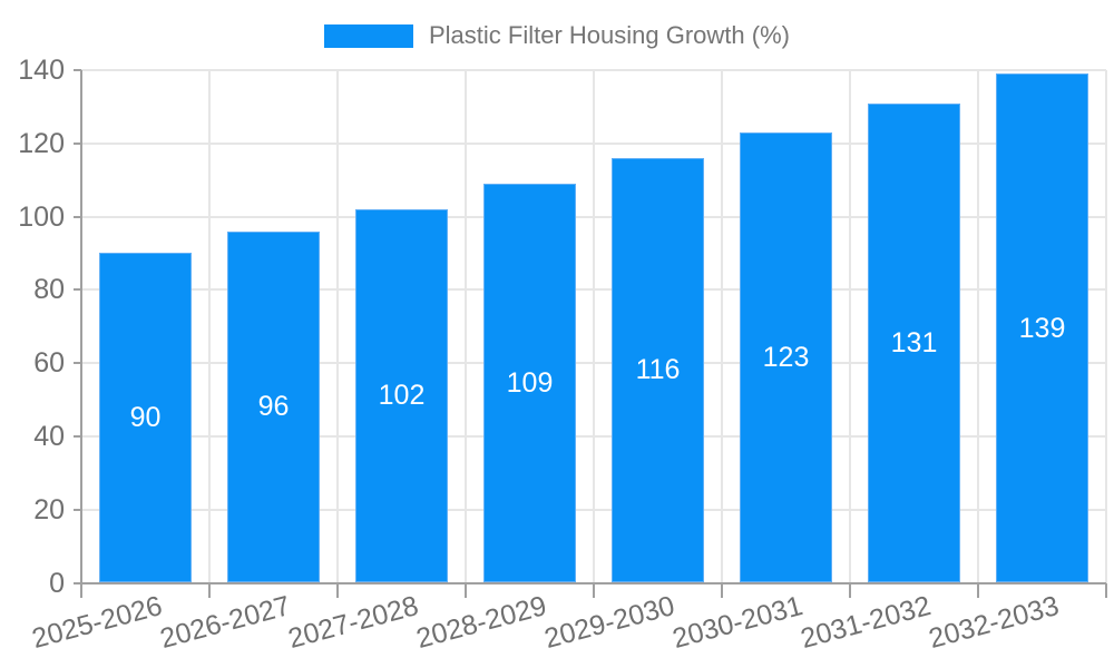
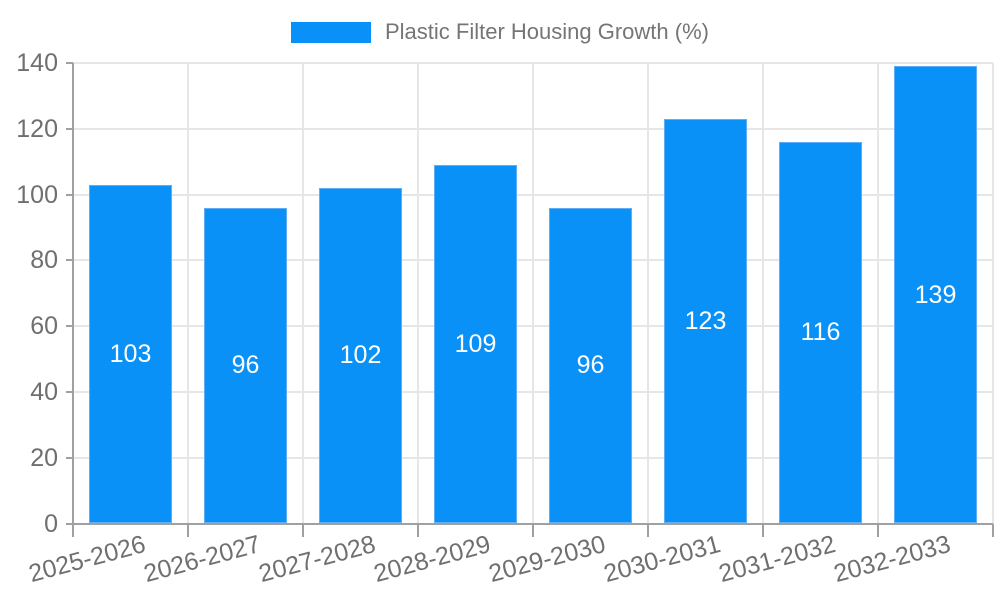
2025-2026: 90 -> 103
2029-2030: 116 -> 96
2031-2032: 131 -> 116
